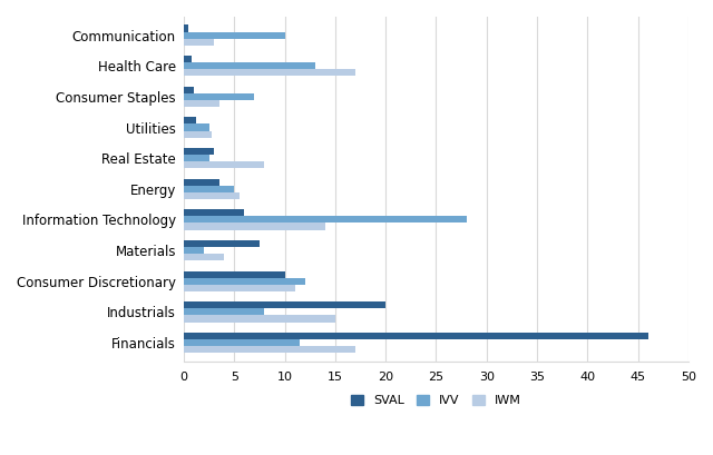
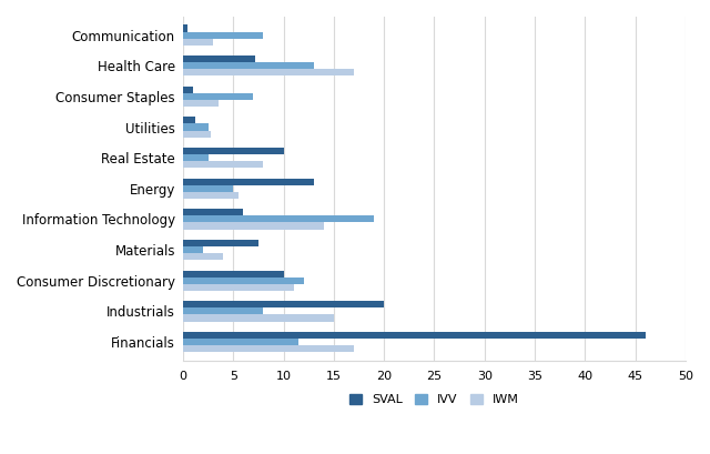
IVV/Communication: 10.0 -> 8.0
SVAL/Health Care: 0.8 -> 7.2
SVAL/Real Estate: 3.0 -> 10.0
SVAL/Energy: 3.5 -> 13.0
IVV/Information Technology: 28.0 -> 19.0
